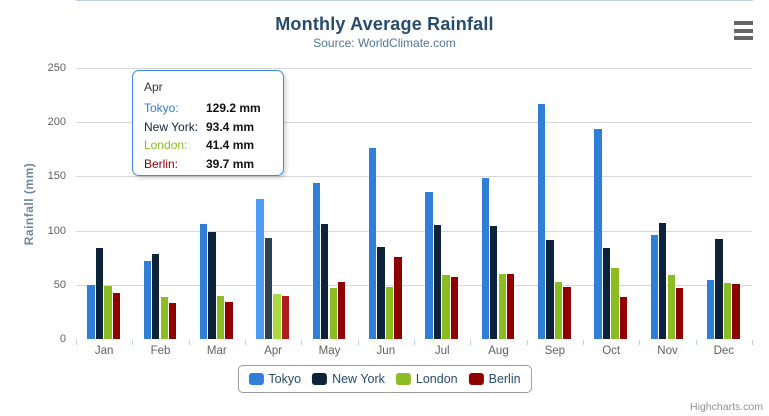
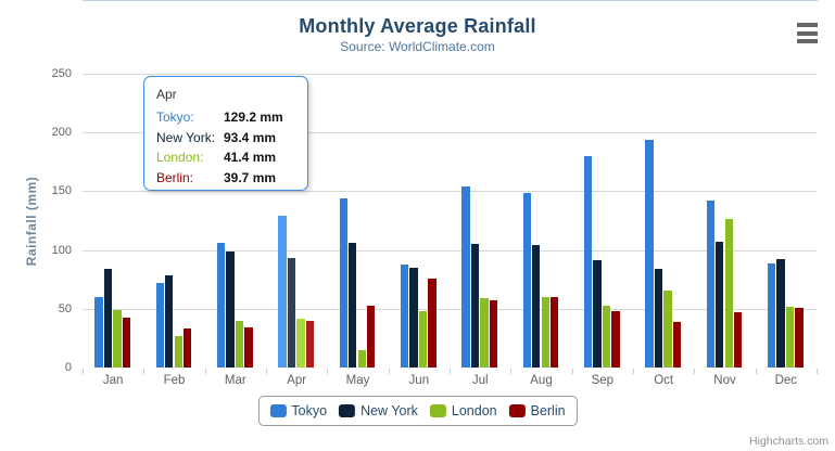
Tokyo/Jan: 50 -> 60
London/Feb: 39 -> 27
London/May: 47 -> 15
Tokyo/Jun: 176 -> 88
Tokyo/Jul: 136 -> 154
Tokyo/Sep: 216 -> 180
Tokyo/Nov: 96 -> 142
London/Nov: 59 -> 126
Tokyo/Dec: 54 -> 89
